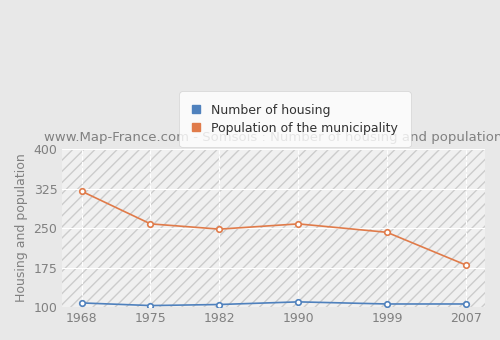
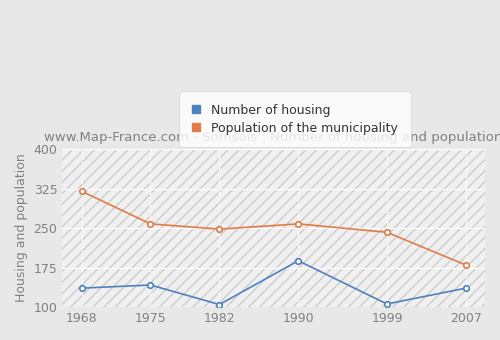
Number of housing/1968: 108 -> 136
Number of housing/1975: 103 -> 142
Number of housing/1990: 110 -> 188
Number of housing/2007: 106 -> 136
